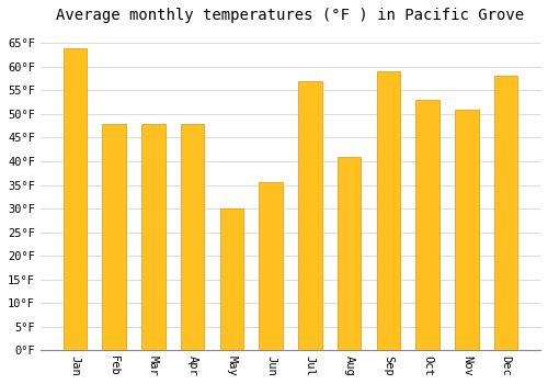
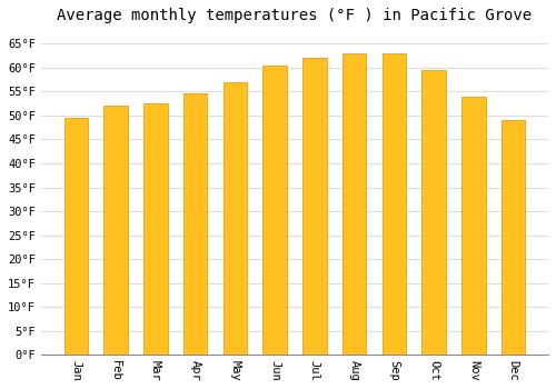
Jan: 64.0°F -> 49.5°F
Feb: 48.0°F -> 52.0°F
Mar: 48.0°F -> 52.5°F
Apr: 48.0°F -> 54.5°F
May: 30.0°F -> 57.0°F
Jun: 35.5°F -> 60.5°F
Jul: 57.0°F -> 62.0°F
Aug: 41.0°F -> 63.0°F
Sep: 59.0°F -> 63.0°F
Oct: 53.0°F -> 59.5°F
Nov: 51.0°F -> 54.0°F
Dec: 58.0°F -> 49.0°F
